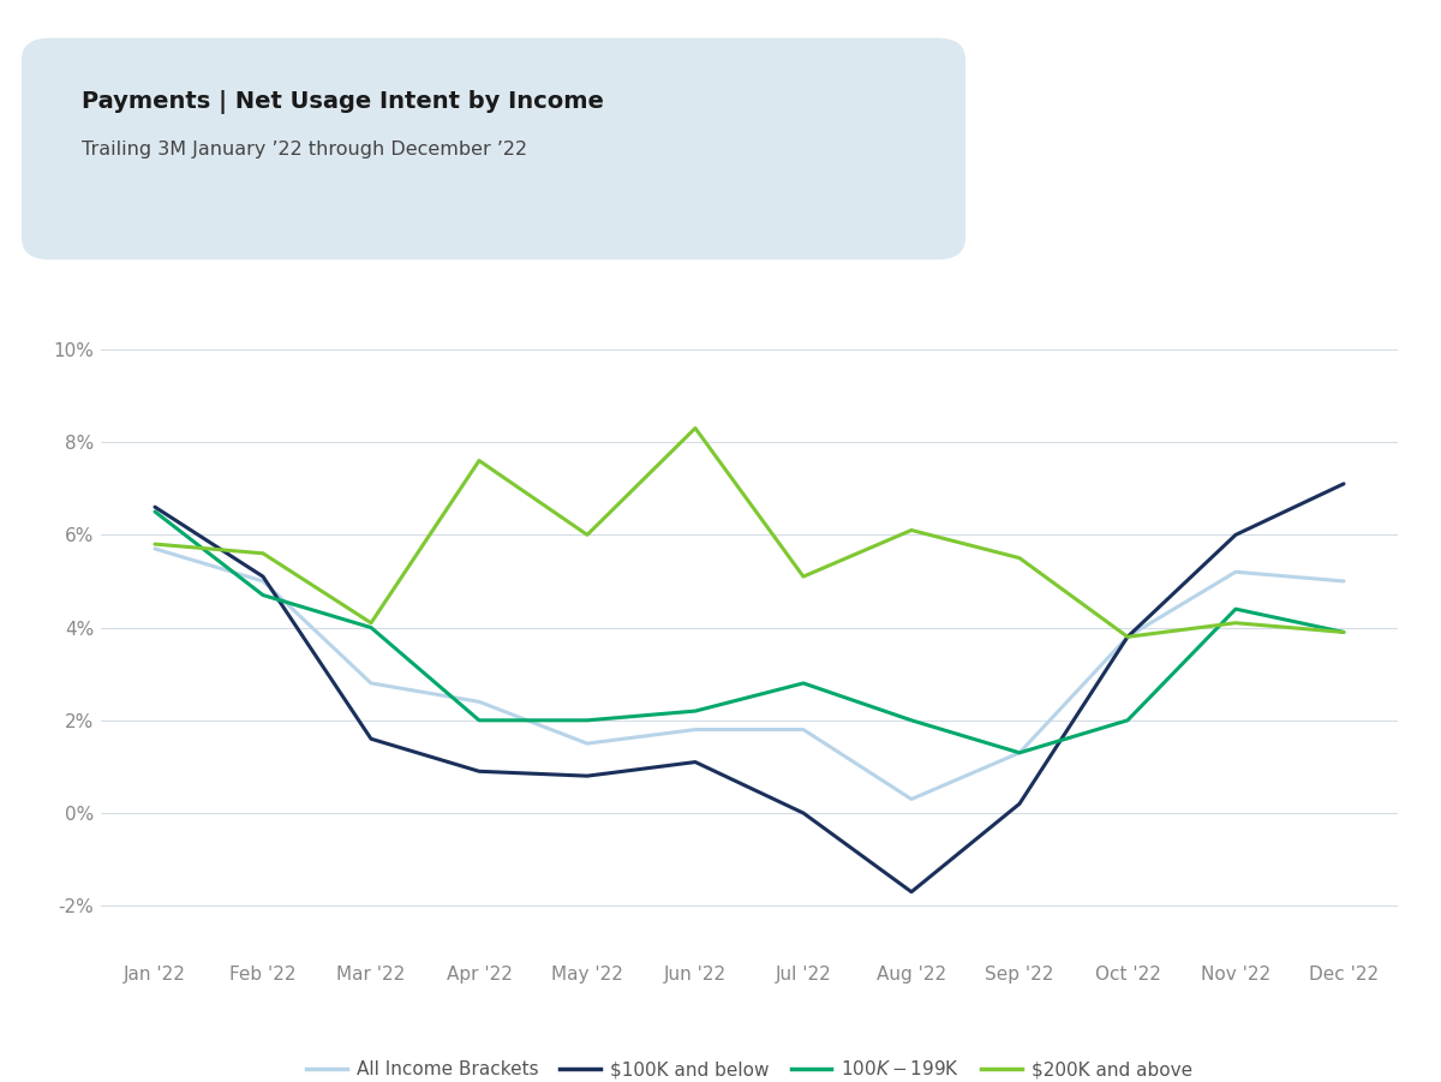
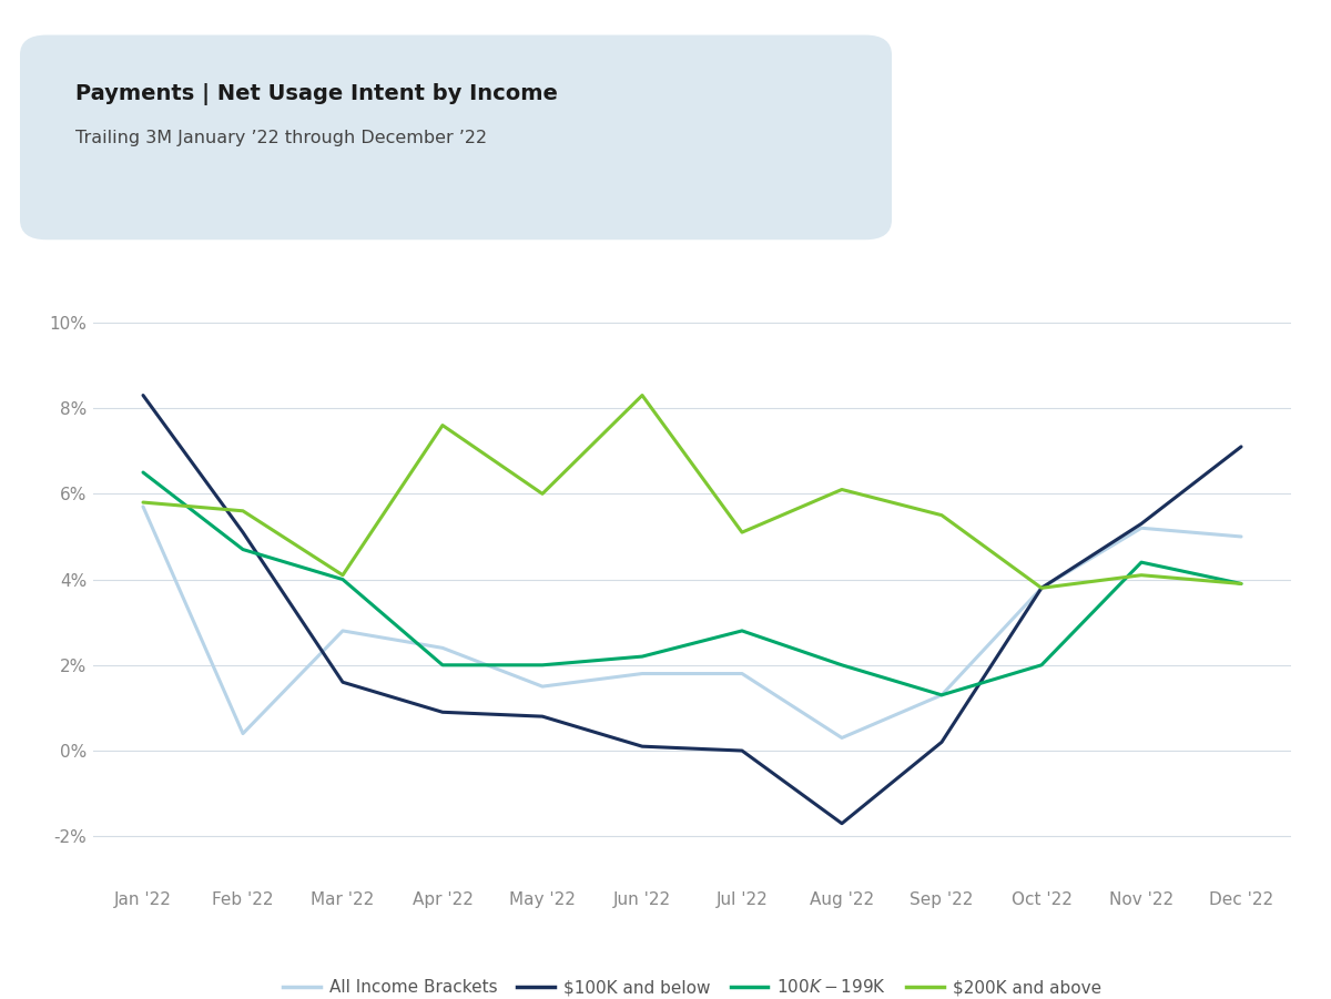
$100K and below/Jan '22: 6.6% -> 8.3%
All Income Brackets/Feb '22: 5.0% -> 0.4%
$100K and below/Jun '22: 1.1% -> 0.1%
$100K and below/Nov '22: 6.0% -> 5.3%
